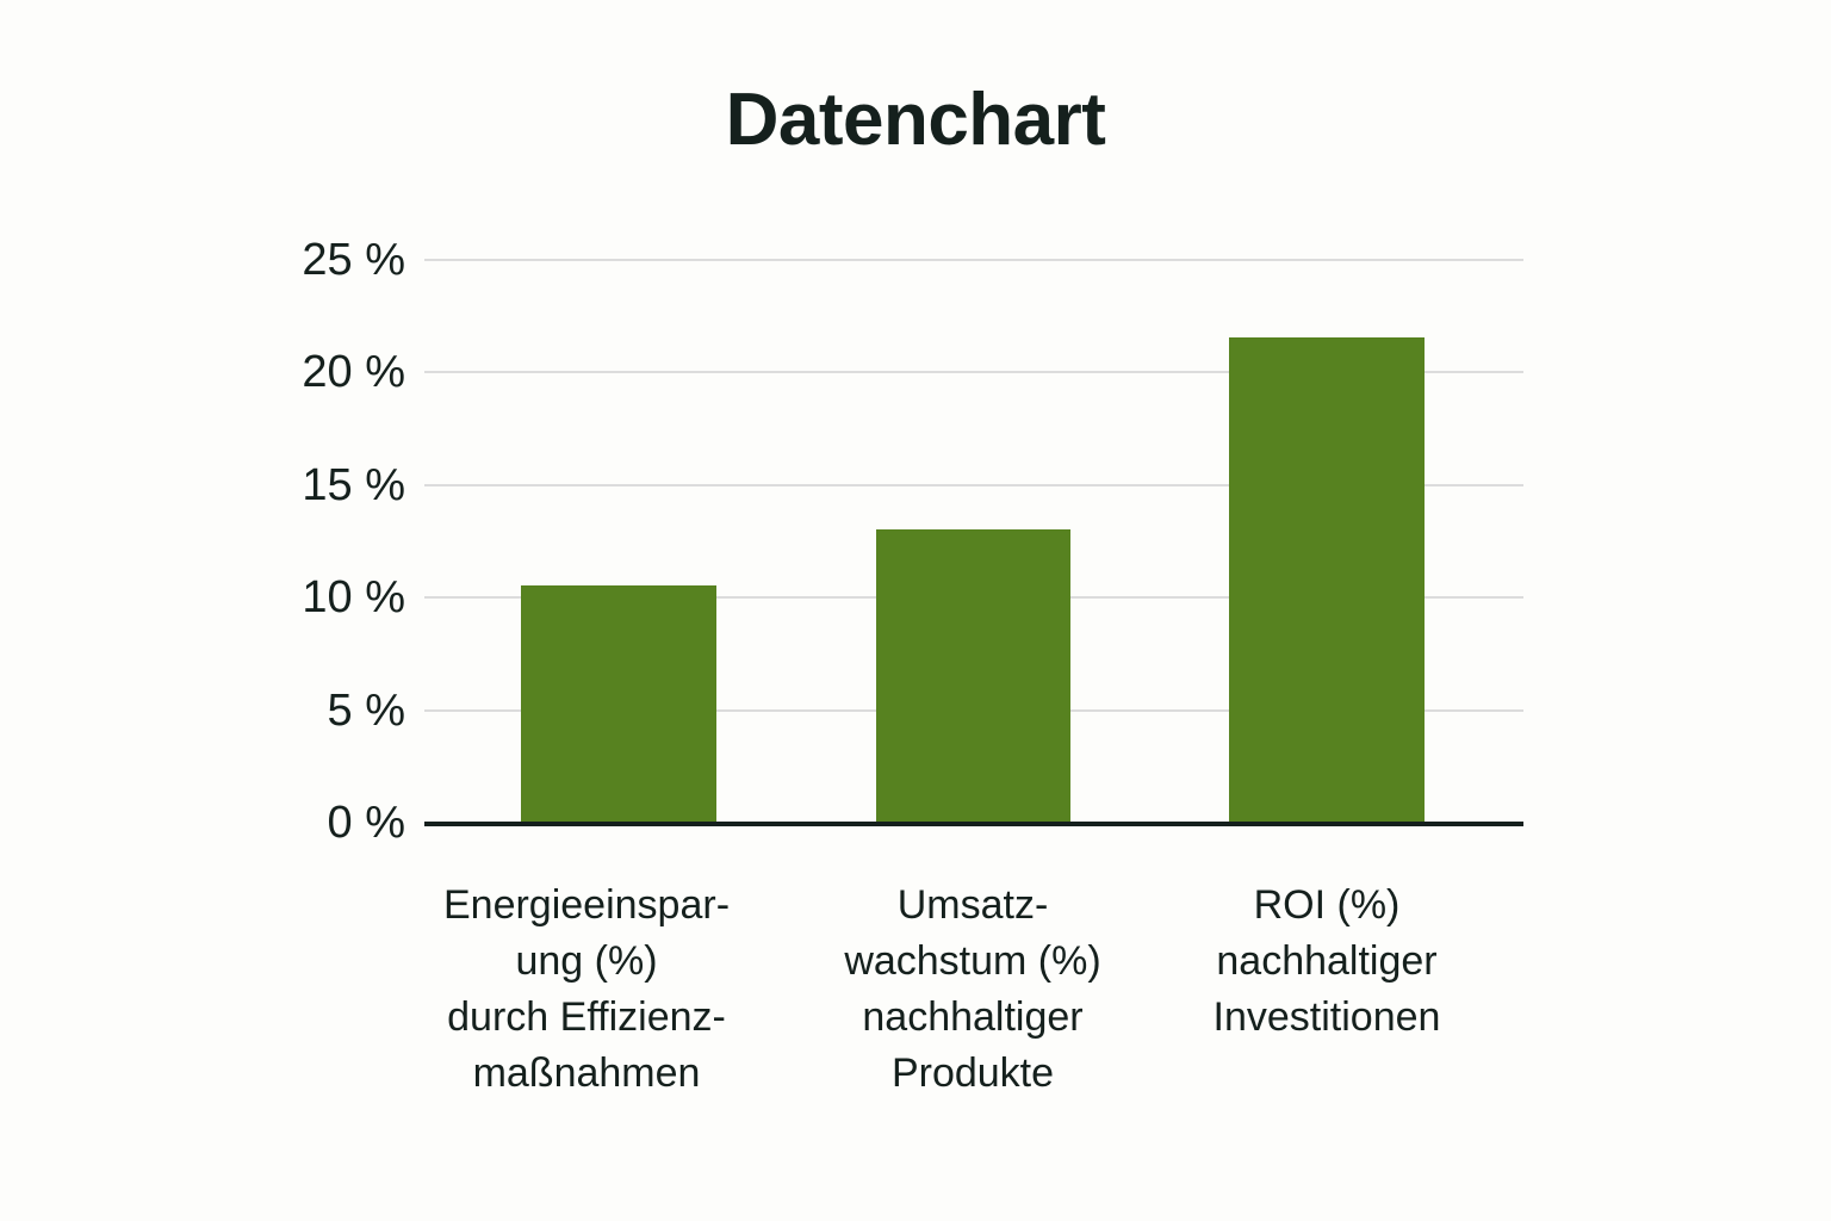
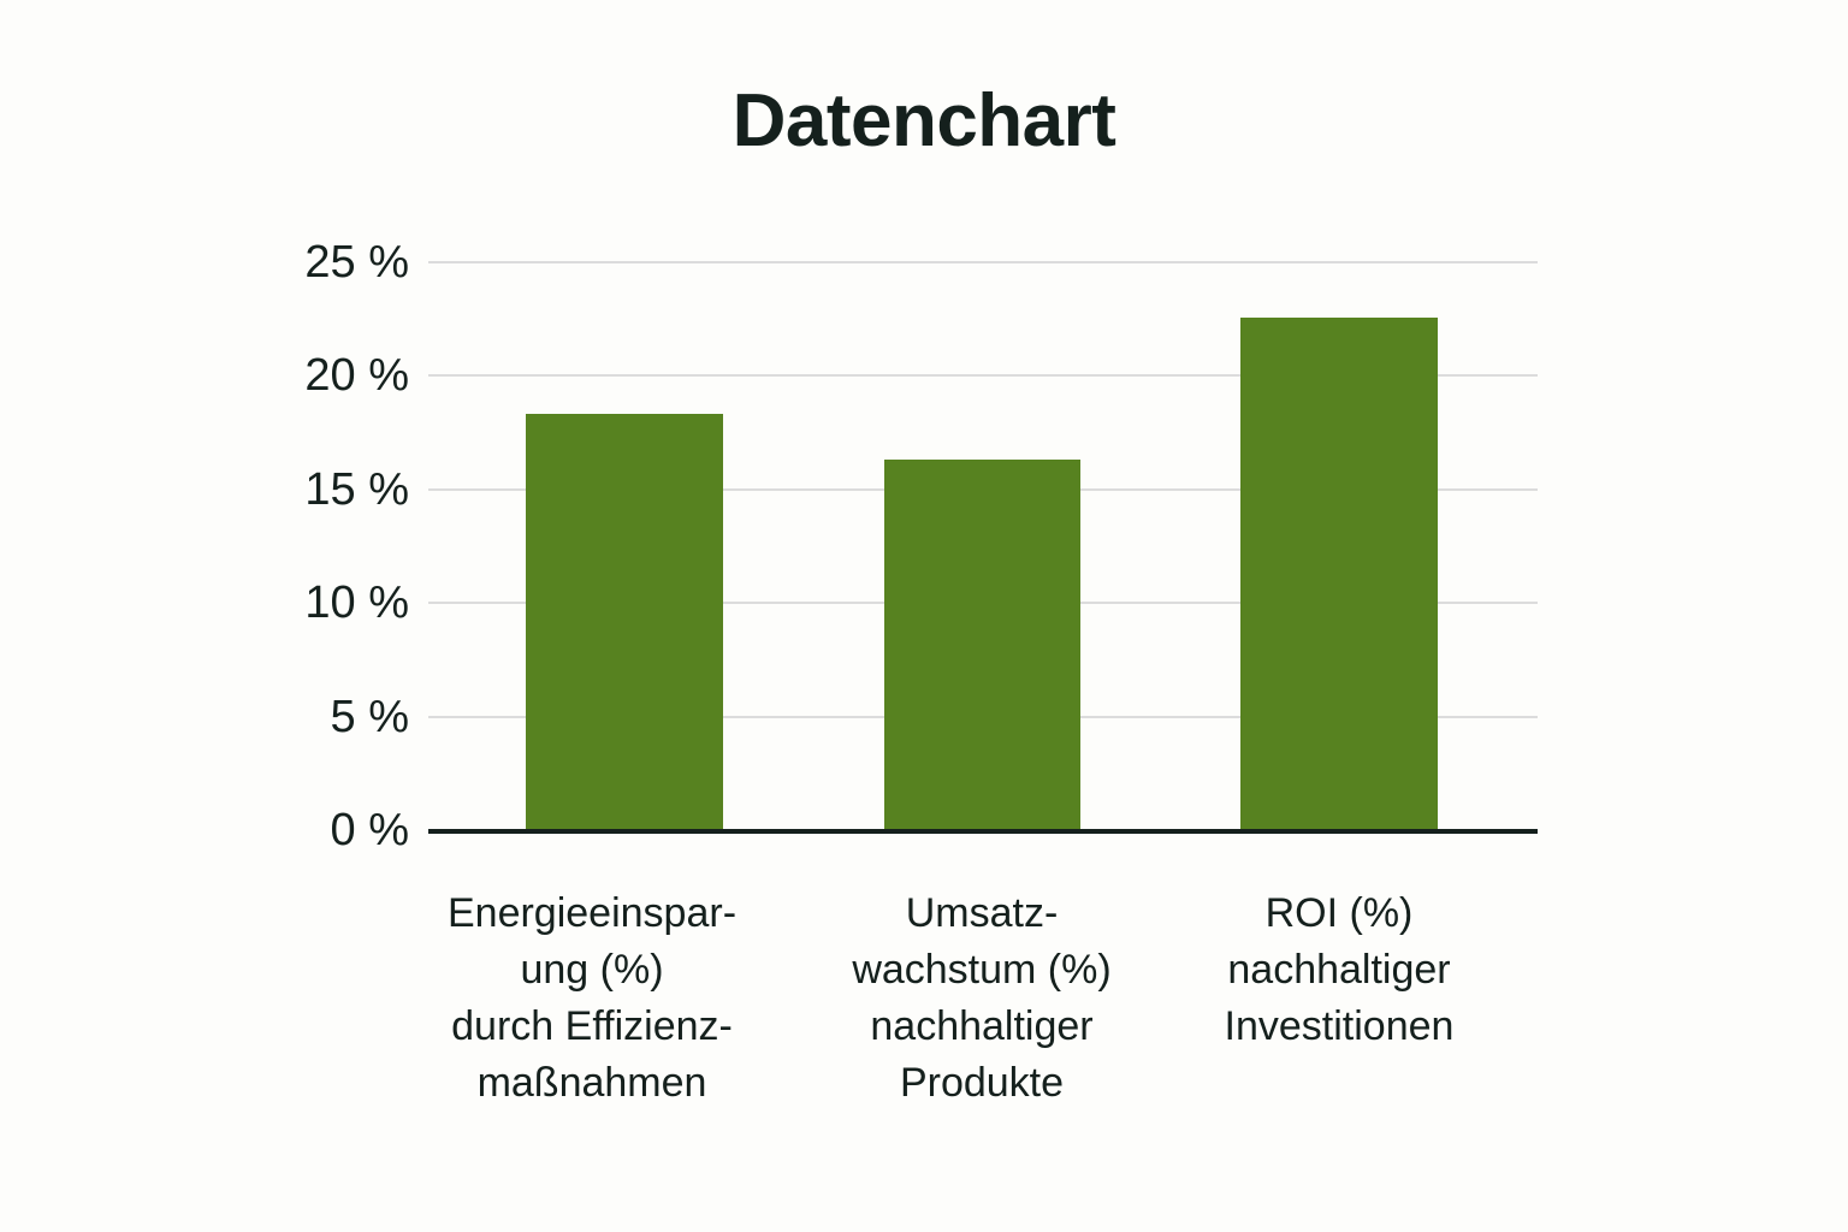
Energieeinspar- ung (%) durch Effizienz- maßnahmen: 10.5% -> 18.3%
Umsatz- wachstum (%) nachhaltiger Produkte: 13.0% -> 16.3%
ROI (%) nachhaltiger Investitionen: 21.5% -> 22.5%
